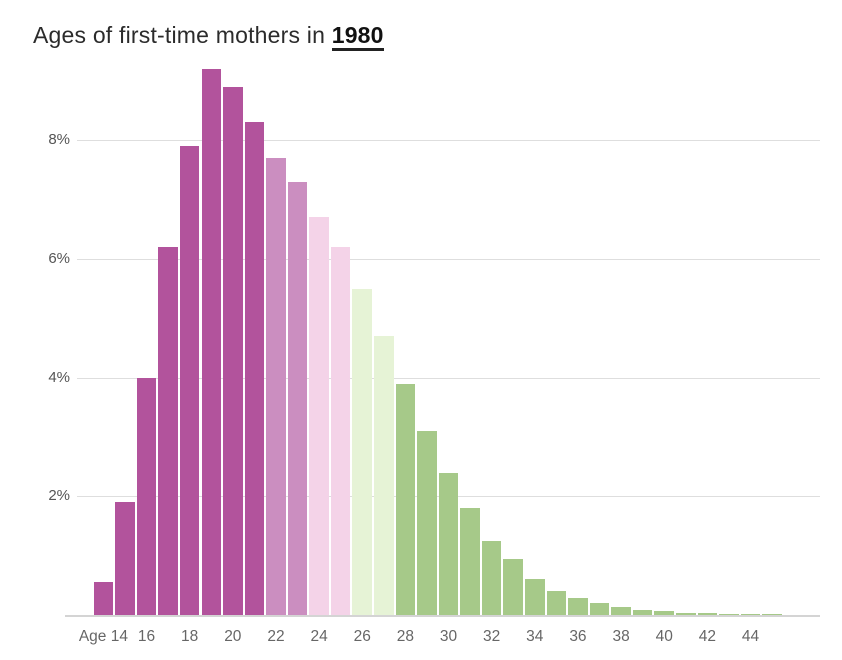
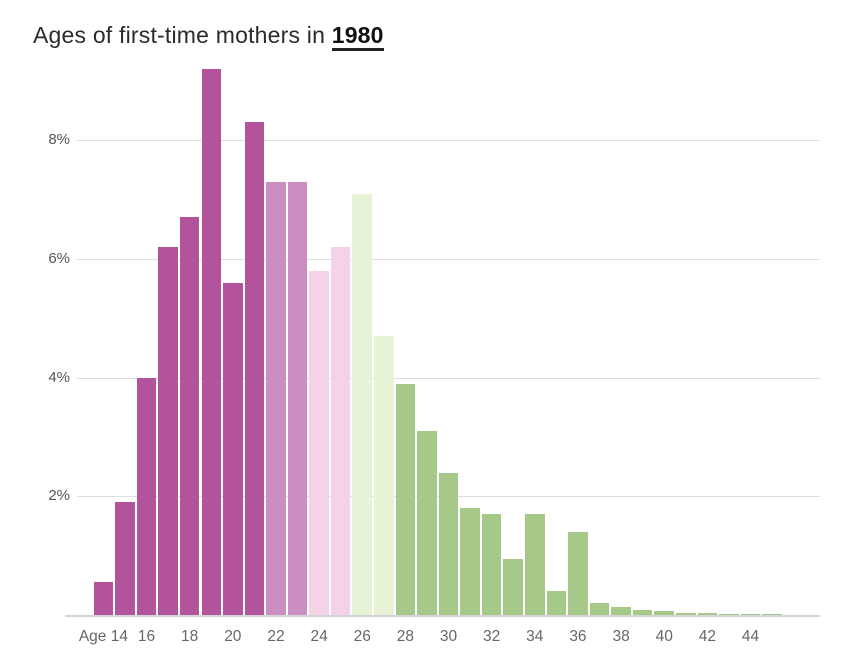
18: 7.9% -> 6.7%
20: 8.9% -> 5.6%
22: 7.7% -> 7.3%
24: 6.7% -> 5.8%
26: 5.5% -> 7.1%
32: 1.2% -> 1.7%
34: 0.6% -> 1.7%
36: 0.3% -> 1.4%
